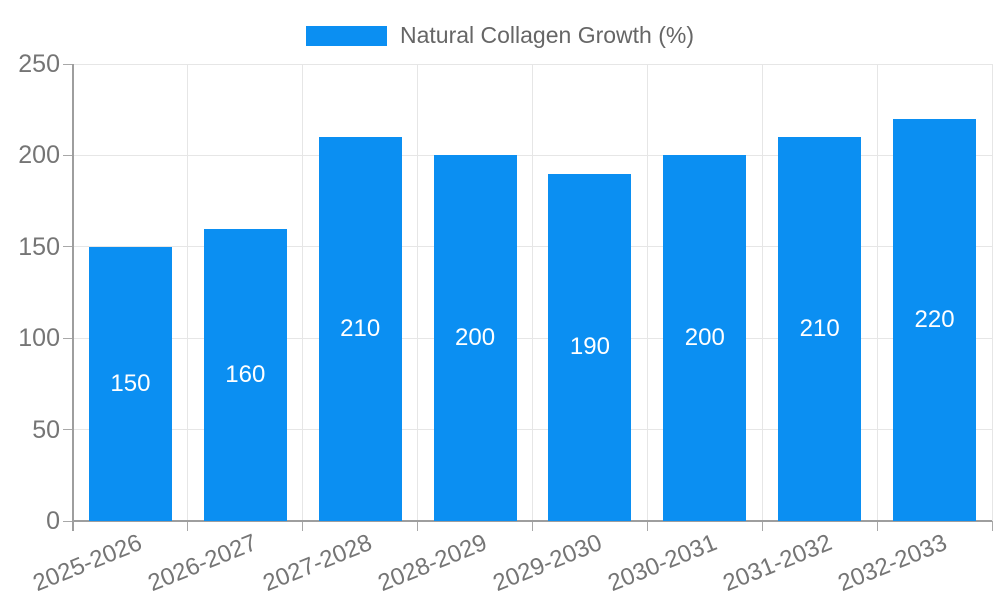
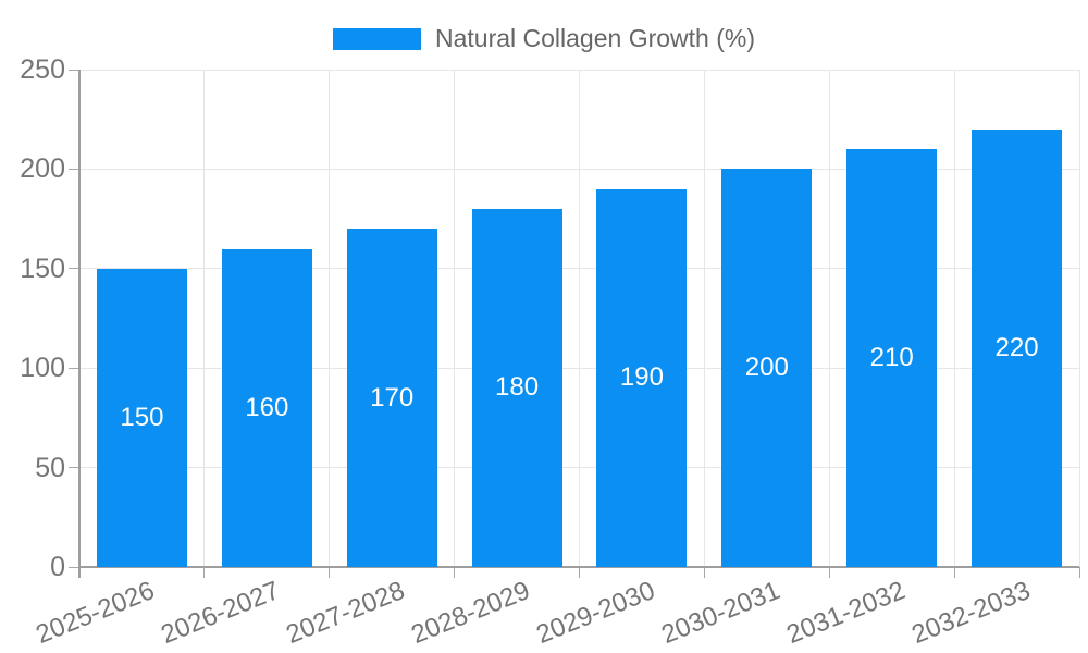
2027-2028: 210 -> 170
2028-2029: 200 -> 180
